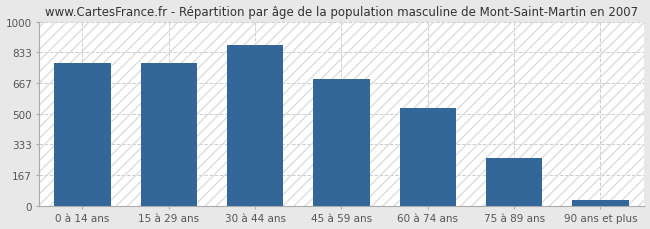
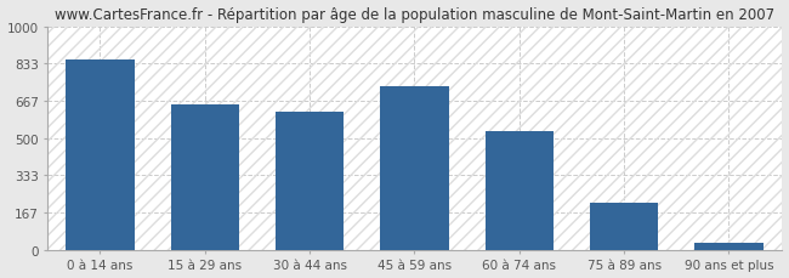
0 à 14 ans: 780 -> 850
15 à 29 ans: 780 -> 650
30 à 44 ans: 870 -> 620
45 à 59 ans: 690 -> 730
75 à 89 ans: 260 -> 210
